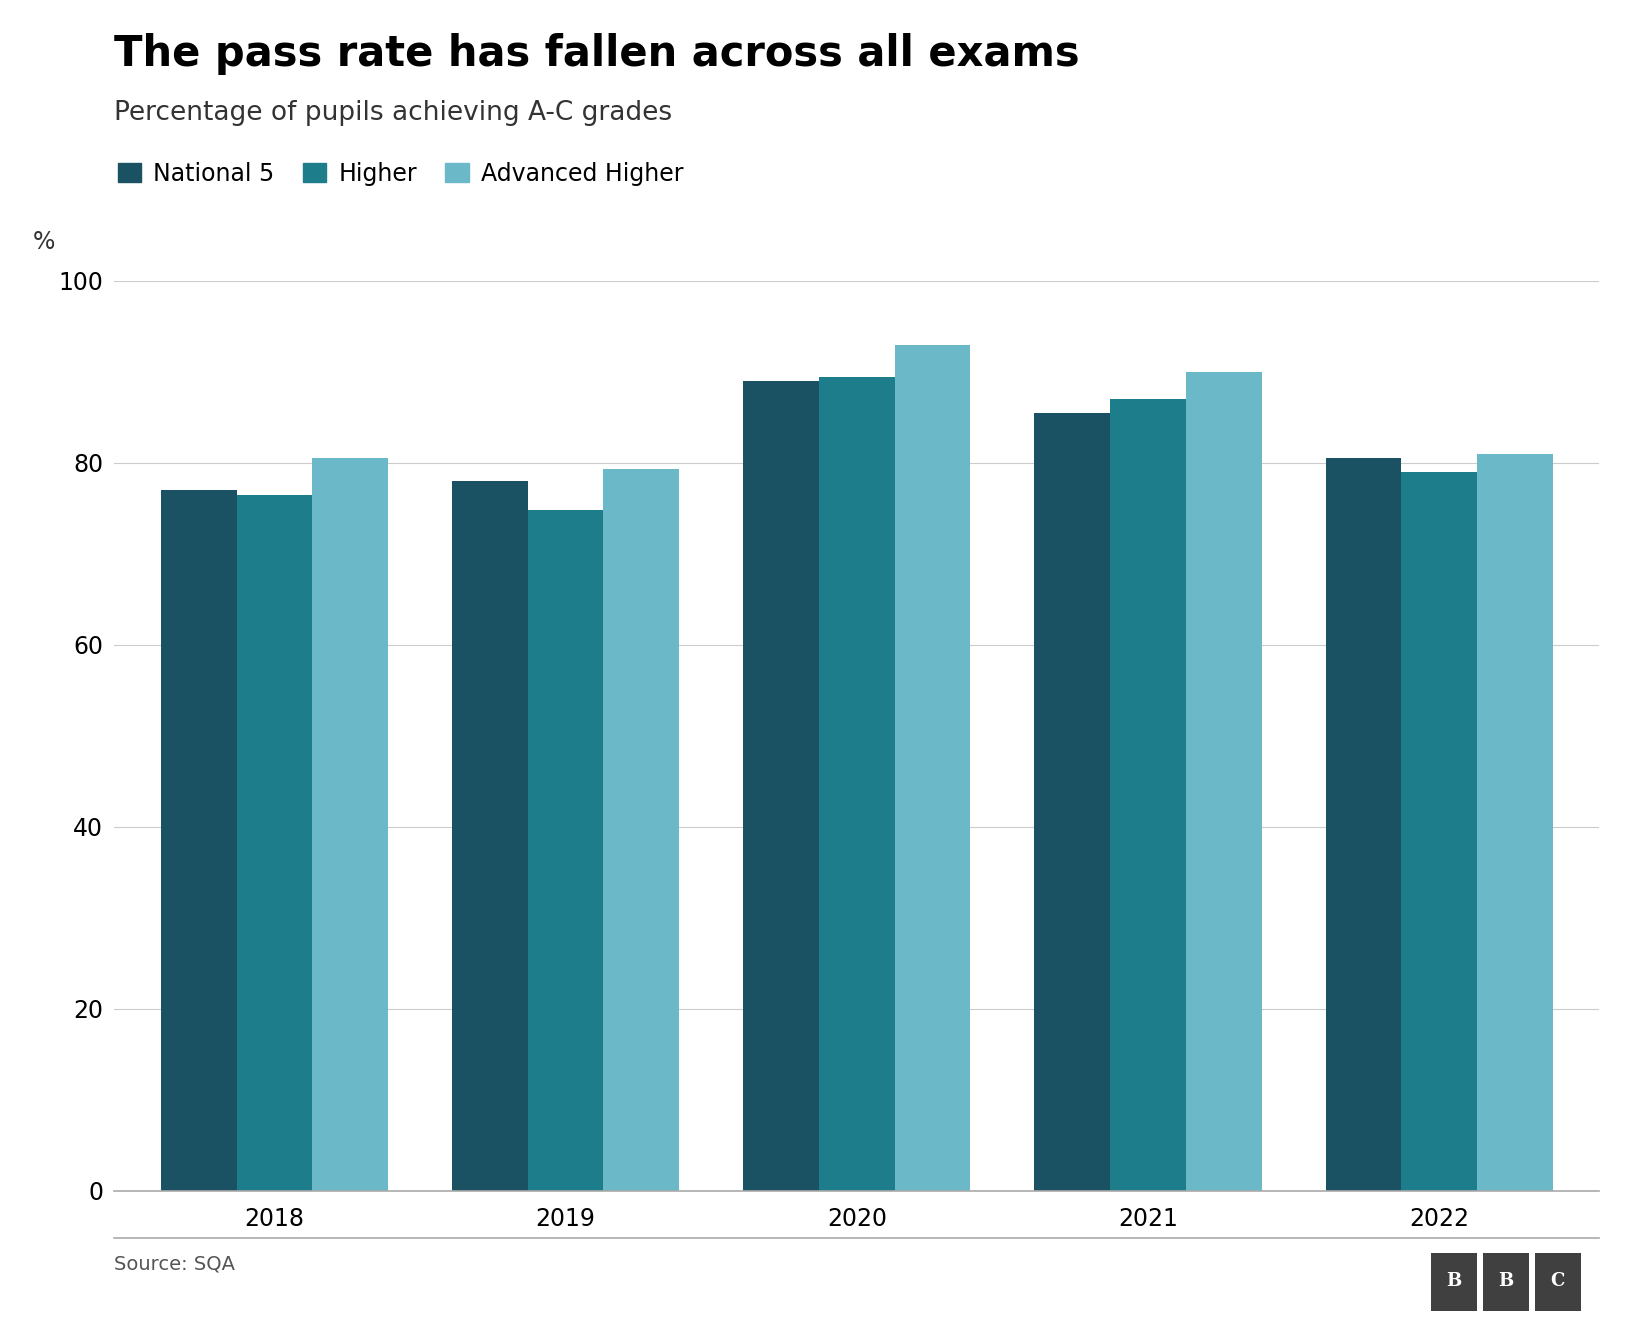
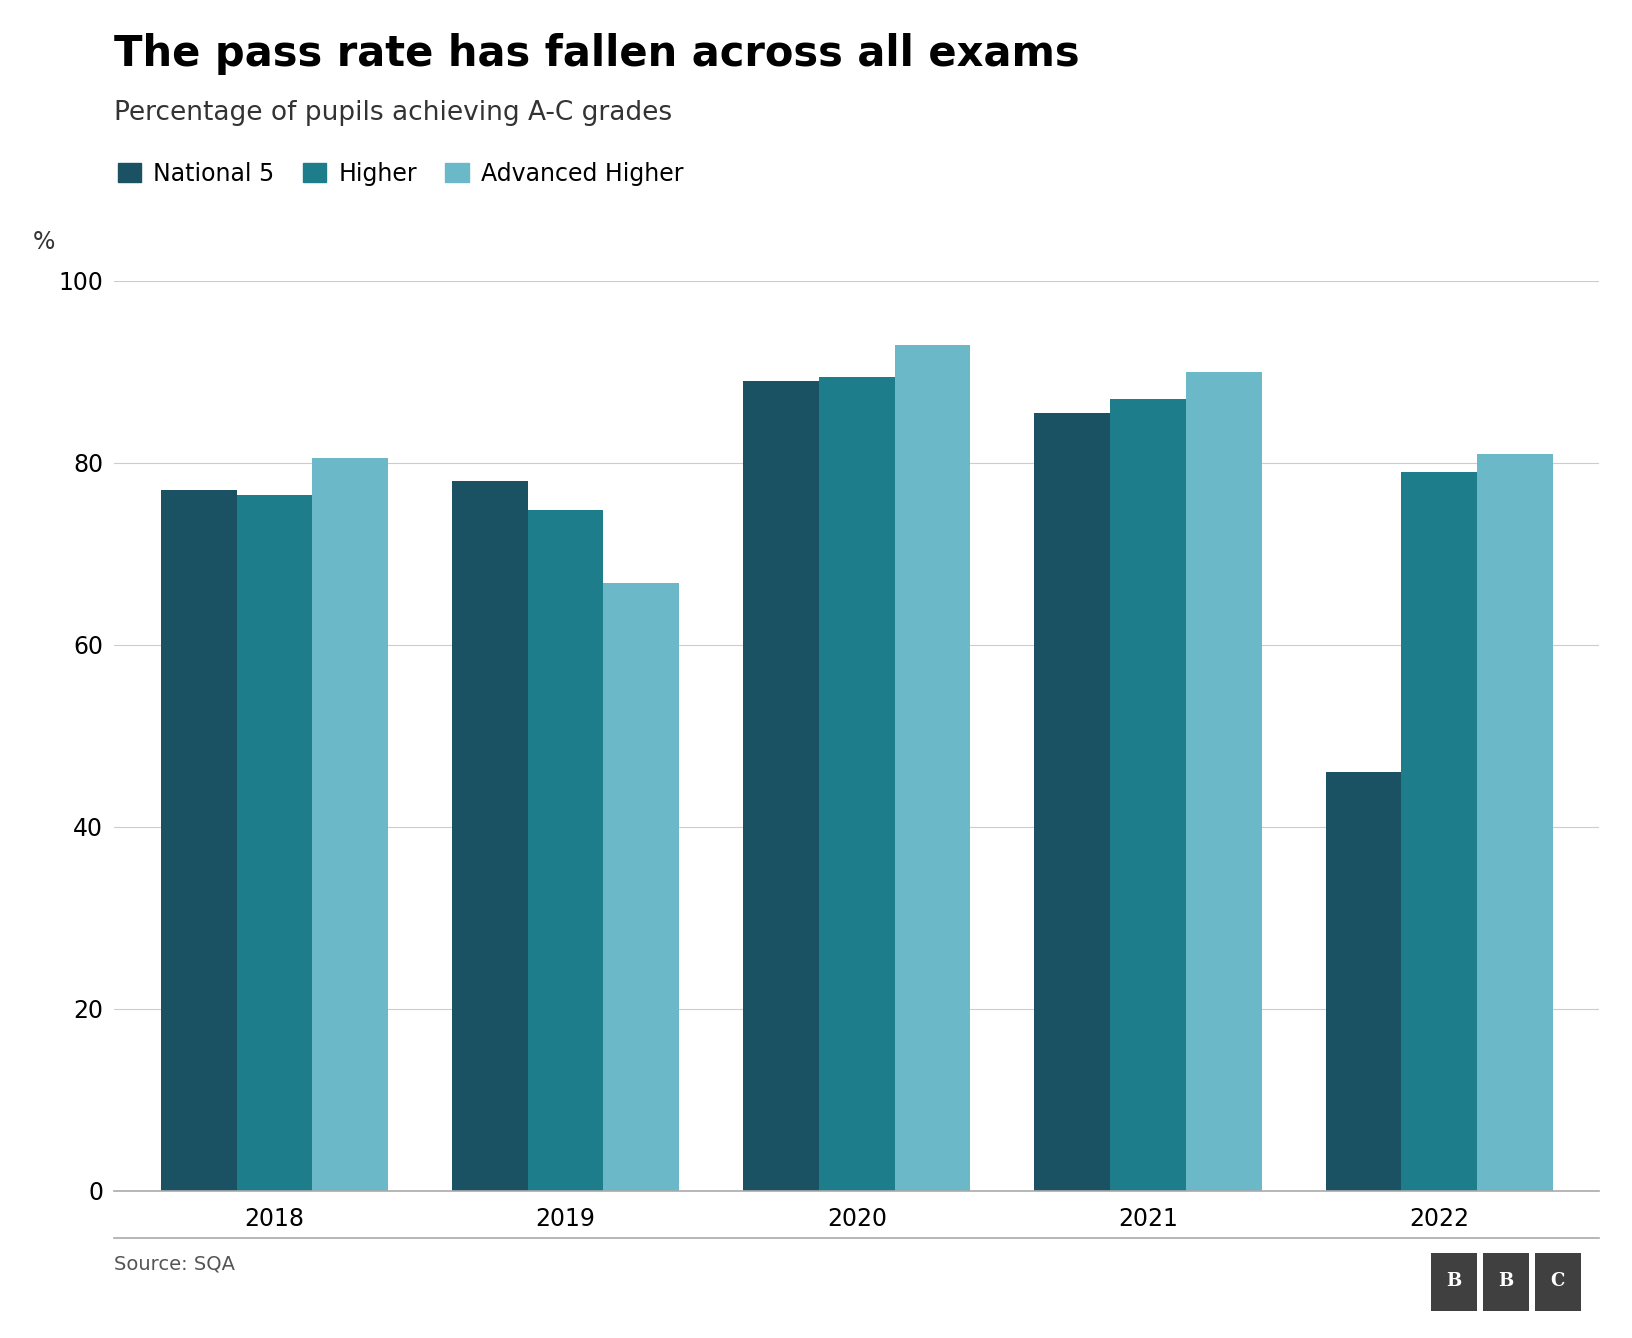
Advanced Higher/2019: 79.3 -> 66.8
National 5/2022: 80.5 -> 46.0
